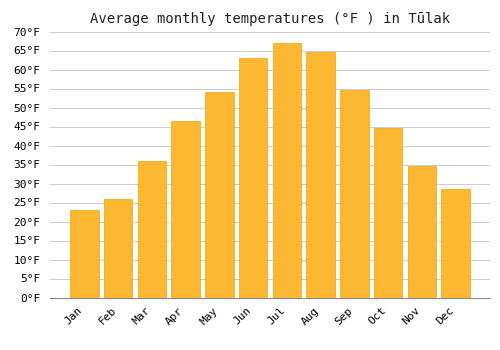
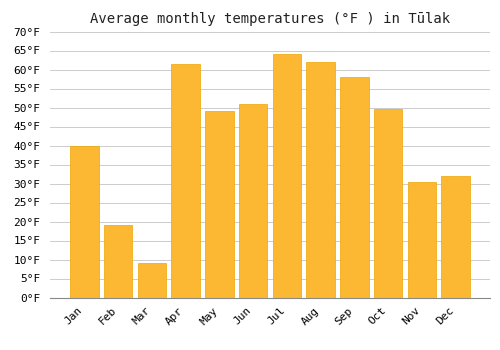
Jan: 23.0°F -> 40.0°F
Feb: 26.0°F -> 19.0°F
Mar: 36.0°F -> 9.0°F
Apr: 46.5°F -> 61.5°F
May: 54.0°F -> 49.0°F
Jun: 63.0°F -> 51.0°F
Jul: 67.0°F -> 64.0°F
Aug: 64.5°F -> 62.0°F
Sep: 54.5°F -> 58.0°F
Oct: 44.5°F -> 49.5°F
Nov: 34.5°F -> 30.5°F
Dec: 28.5°F -> 32.0°F
